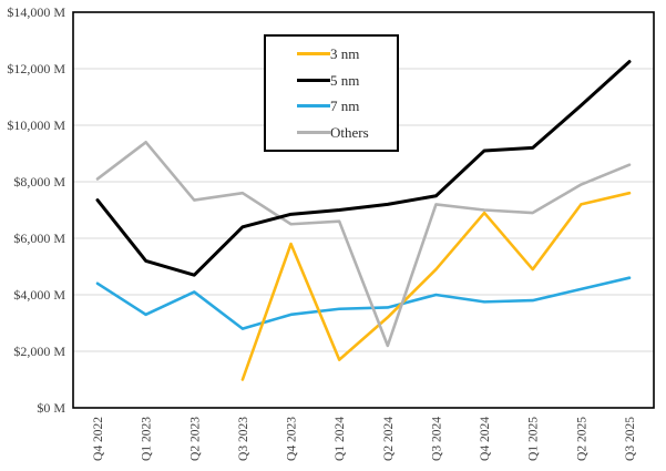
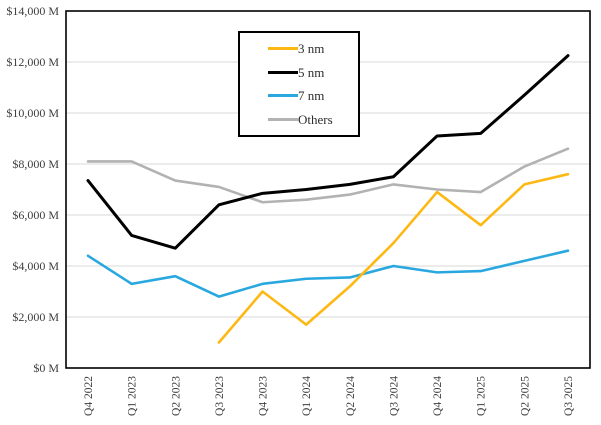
Others/Q1 2023: $9400M -> $8100M
7 nm/Q2 2023: $4100M -> $3600M
Others/Q3 2023: $7600M -> $7100M
3 nm/Q4 2023: $5800M -> $3000M
Others/Q2 2024: $2200M -> $6800M
3 nm/Q1 2025: $4900M -> $5600M
